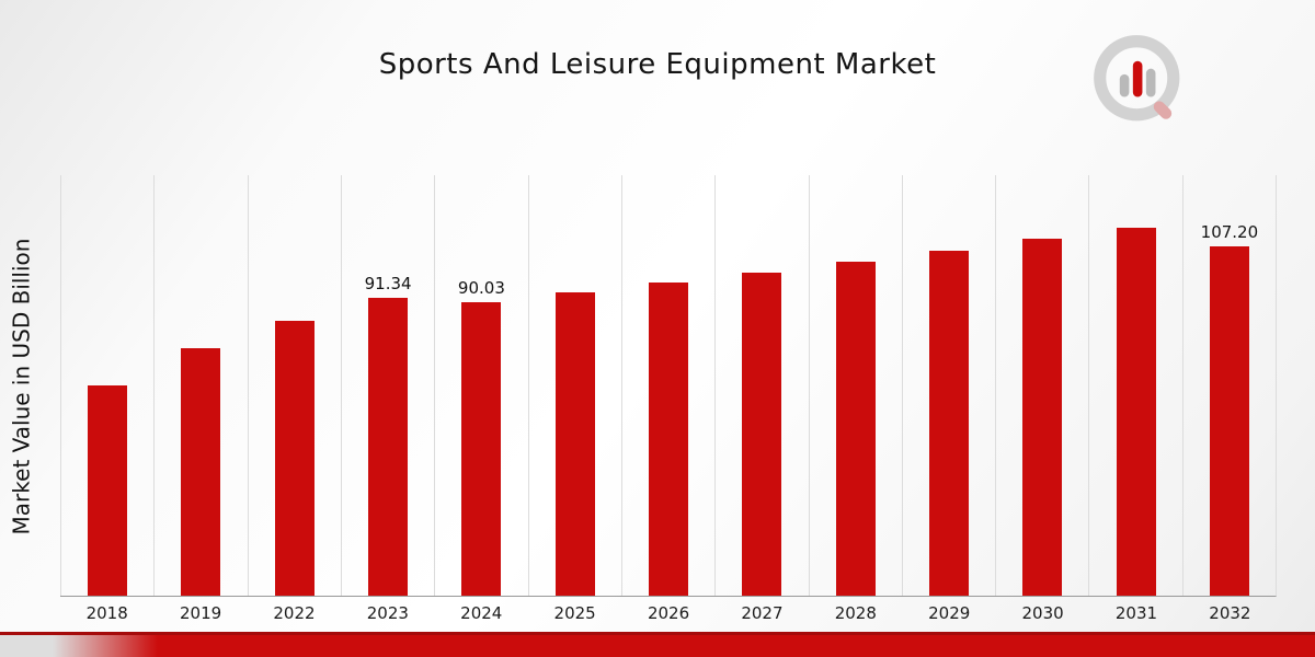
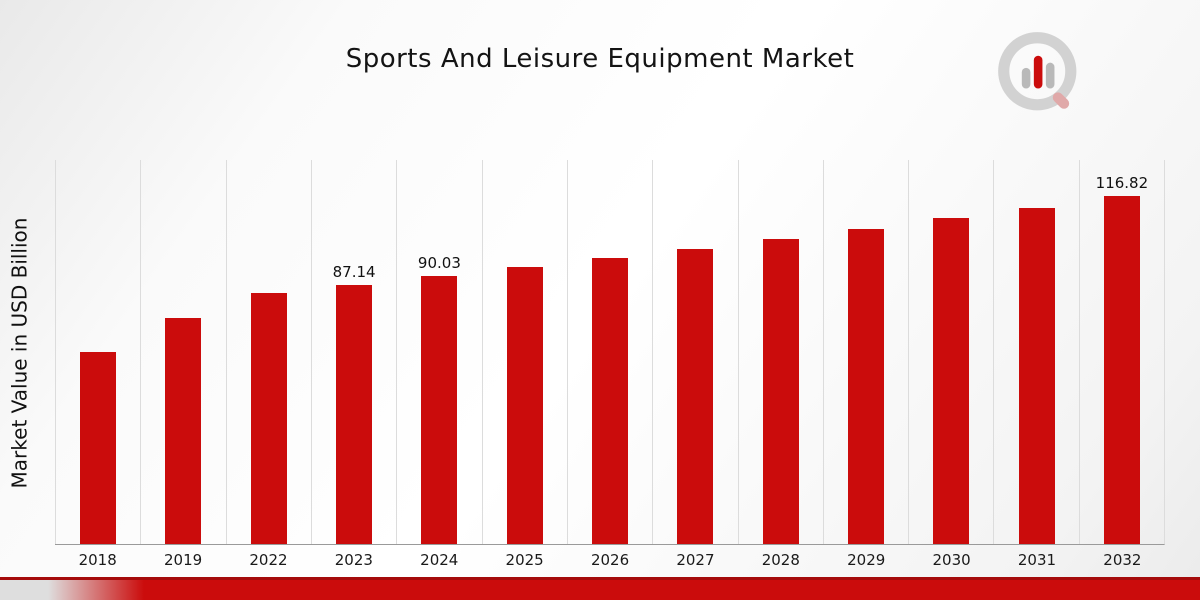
2023: 91.34 -> 87.14
2032: 107.20 -> 116.82
